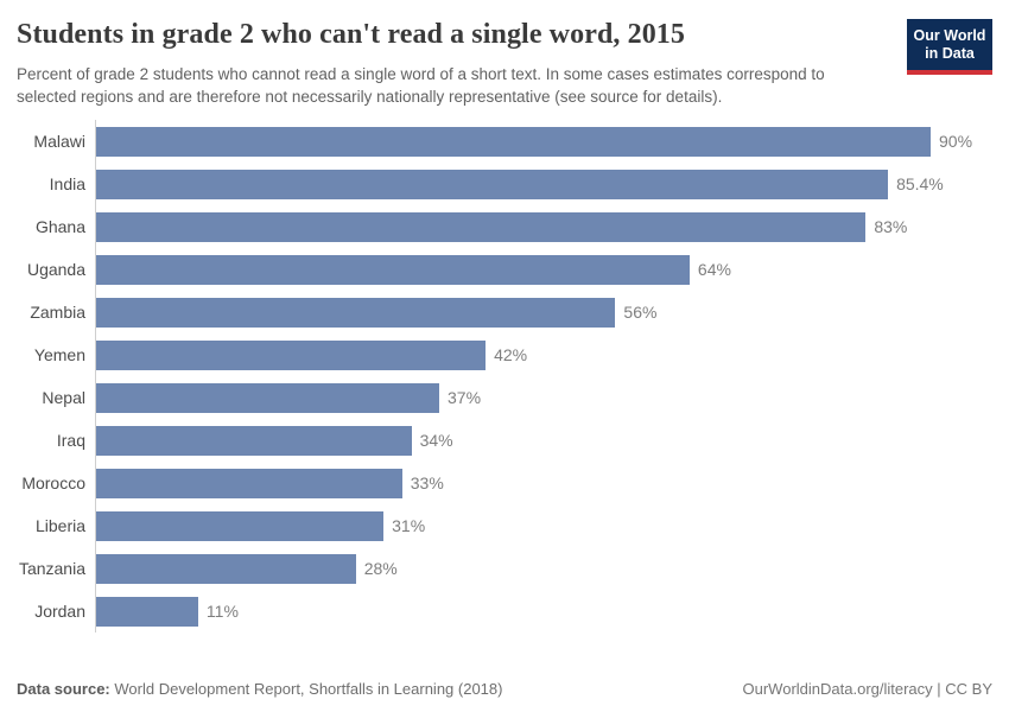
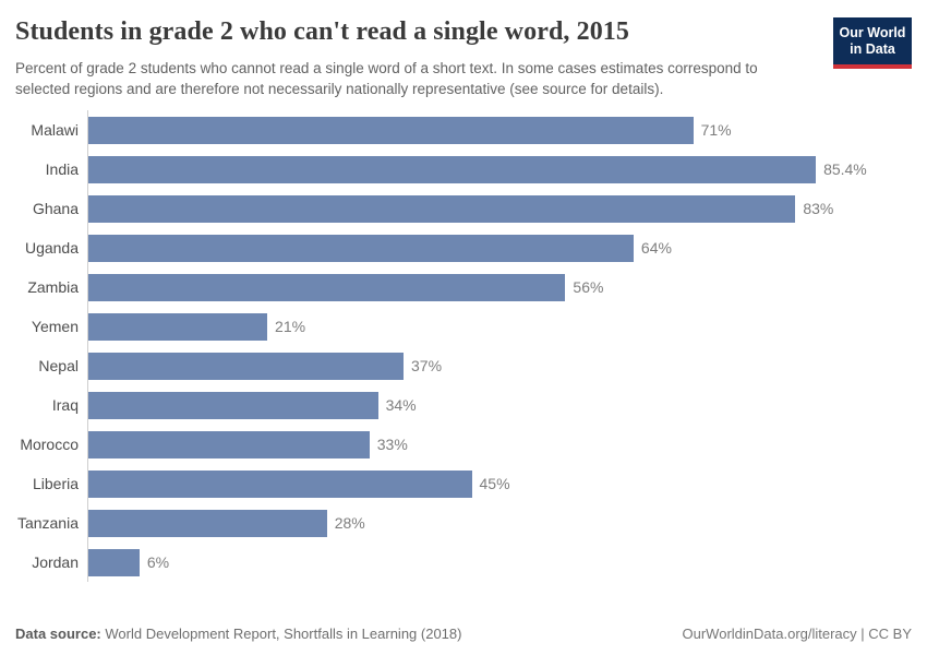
Malawi: 90% -> 71%
Yemen: 42% -> 21%
Liberia: 31% -> 45%
Jordan: 11% -> 6%
